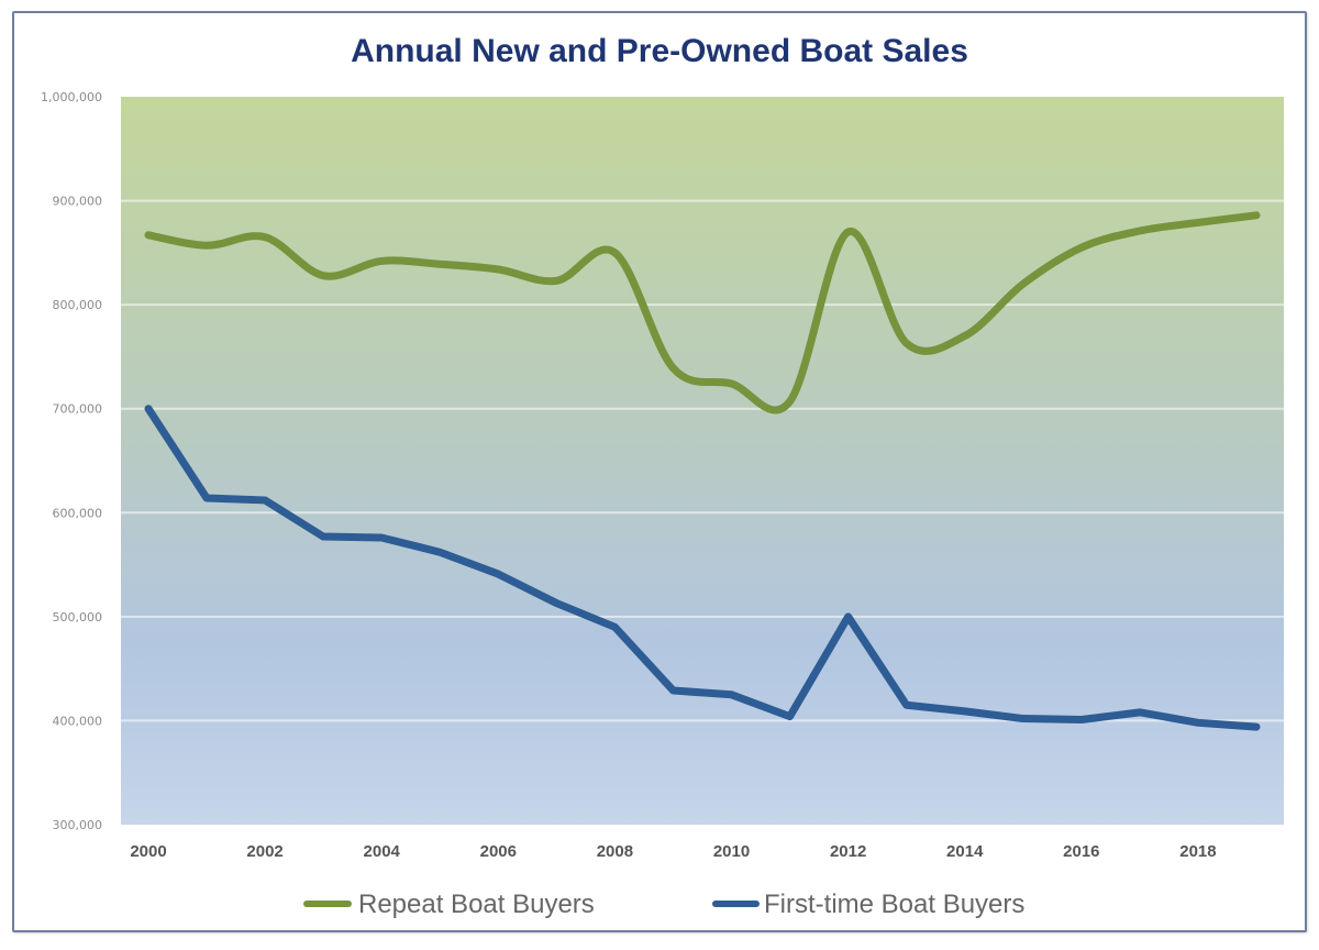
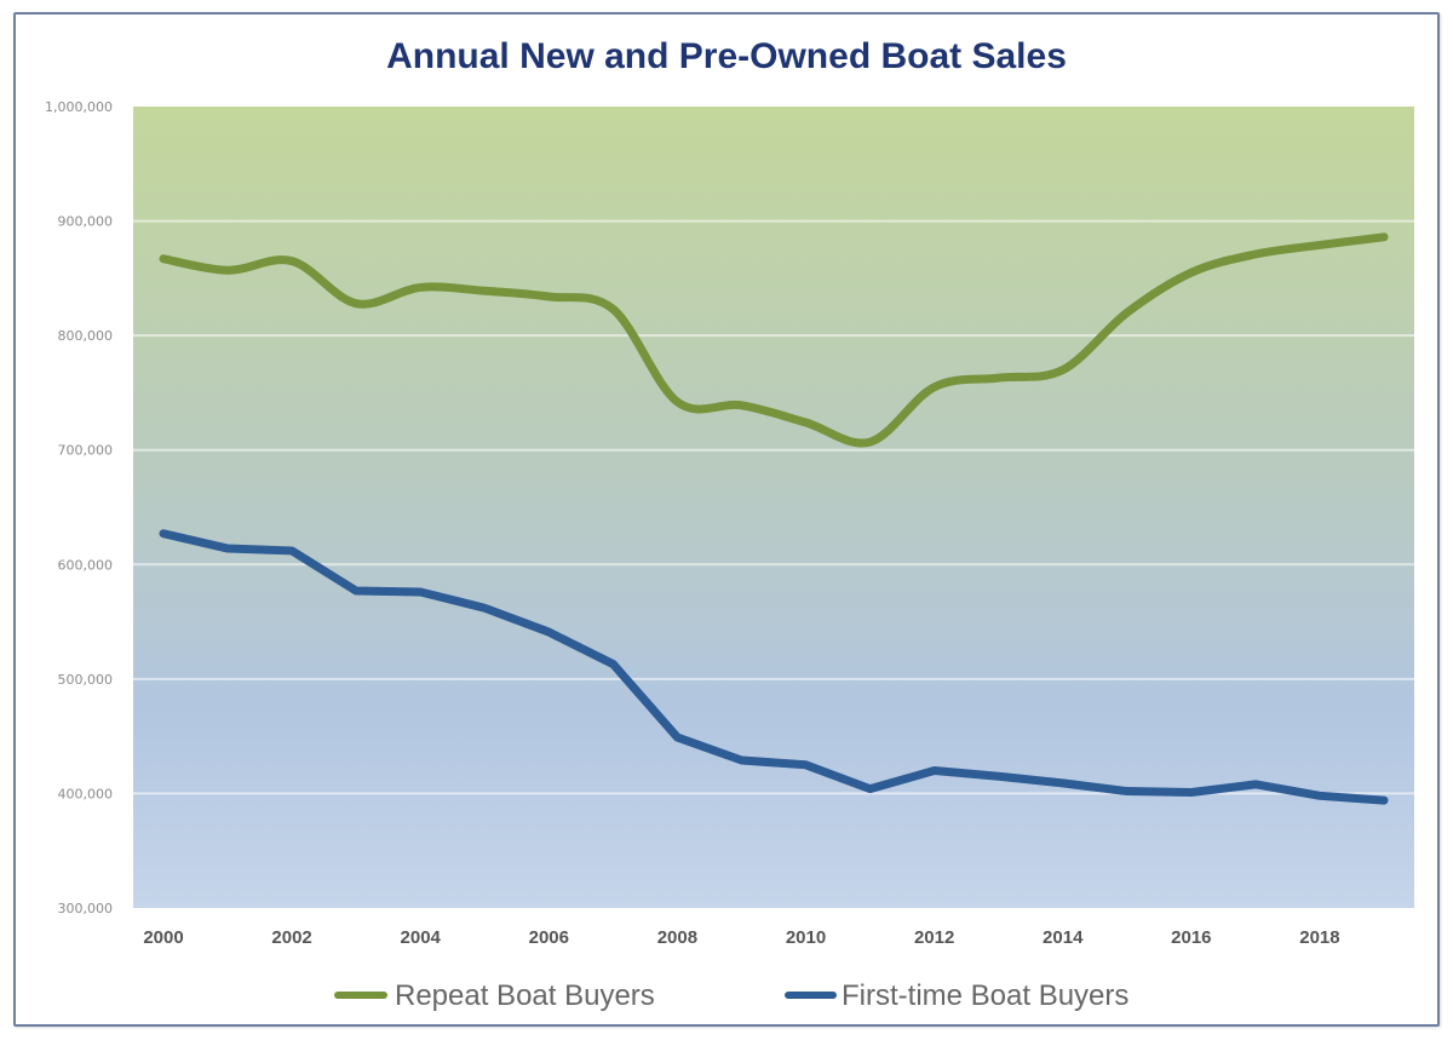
First-time Boat Buyers/2000: 700000 -> 630000
Repeat Boat Buyers/2008: 850000 -> 740000
First-time Boat Buyers/2008: 490000 -> 450000
Repeat Boat Buyers/2012: 870000 -> 760000
First-time Boat Buyers/2012: 500000 -> 420000
